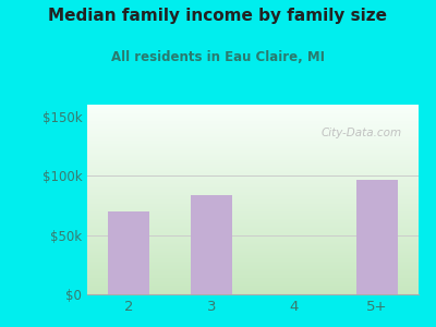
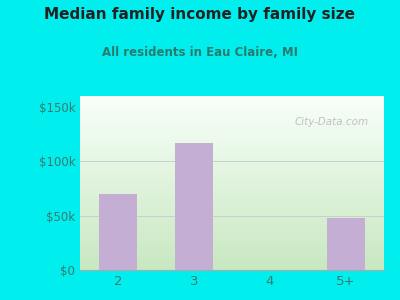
3: $84k -> $117k
5+: $97k -> $48k
